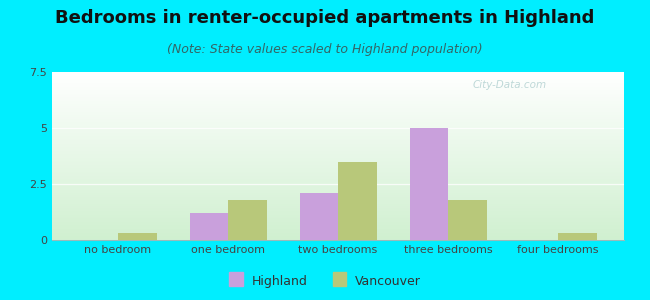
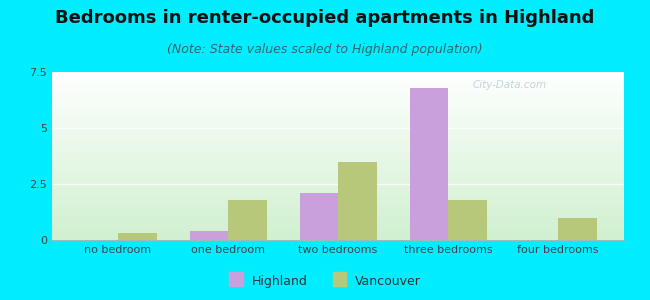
Highland/one bedroom: 1.2 -> 0.4
Highland/three bedrooms: 5.0 -> 6.8
Vancouver/four bedrooms: 0.3 -> 1.0
